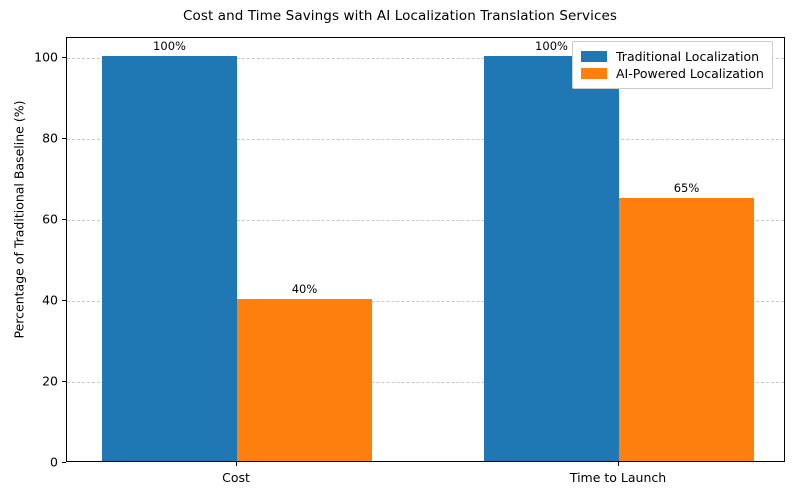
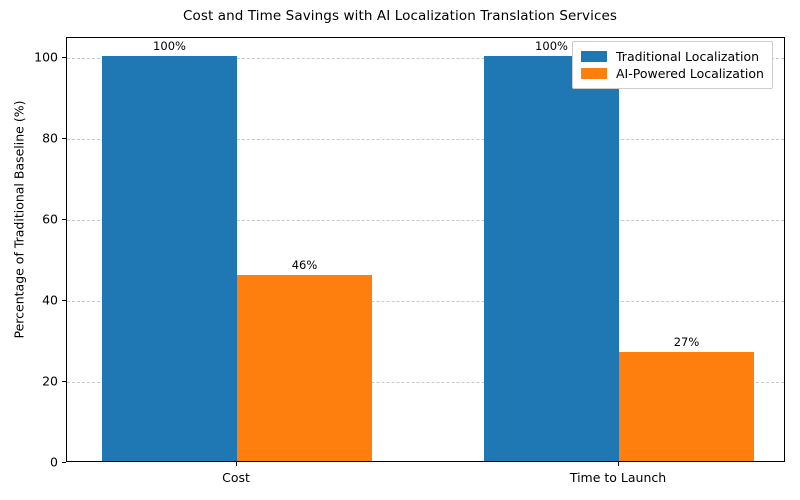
AI-Powered Localization/Cost: 40% -> 46%
AI-Powered Localization/Time to Launch: 65% -> 27%
